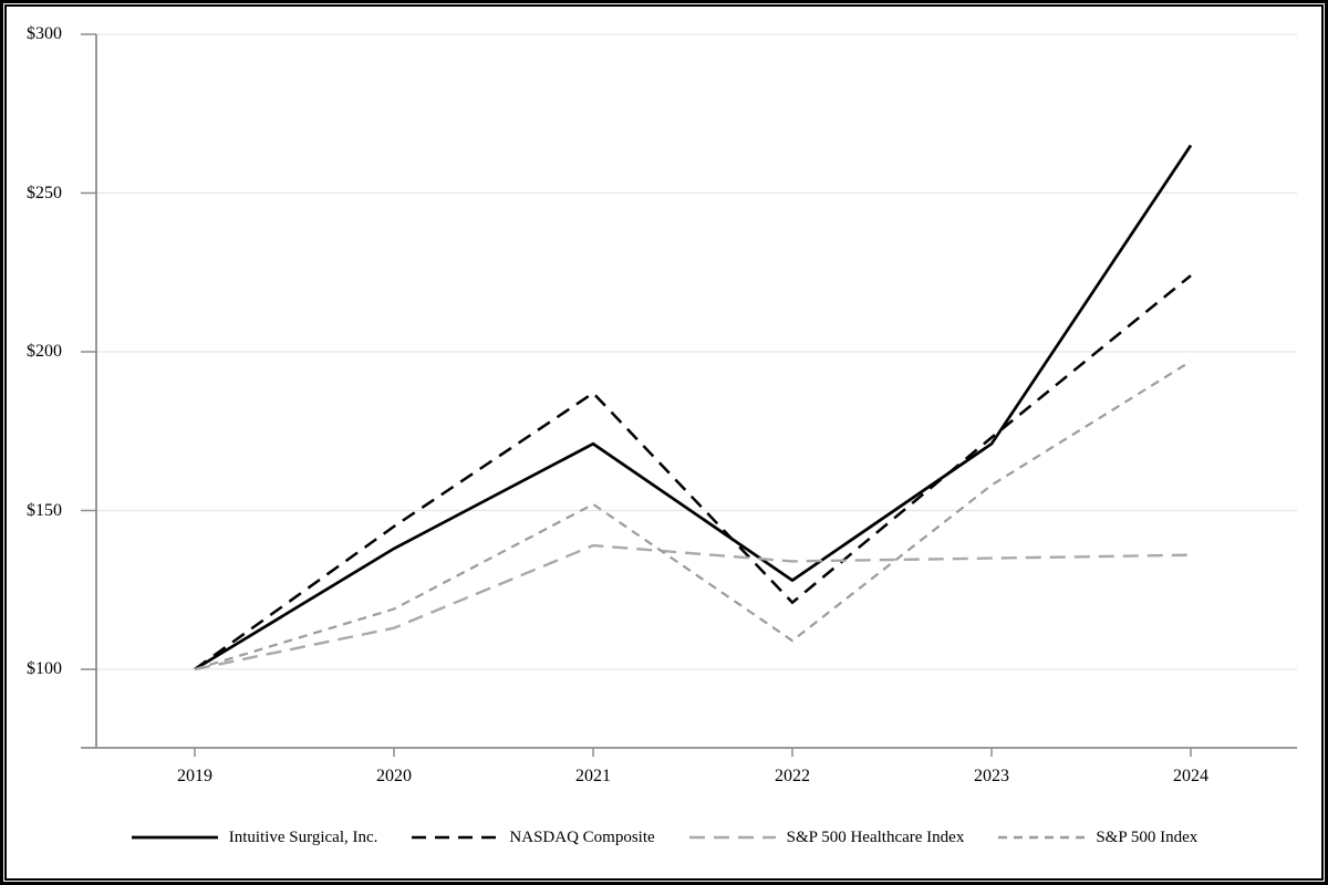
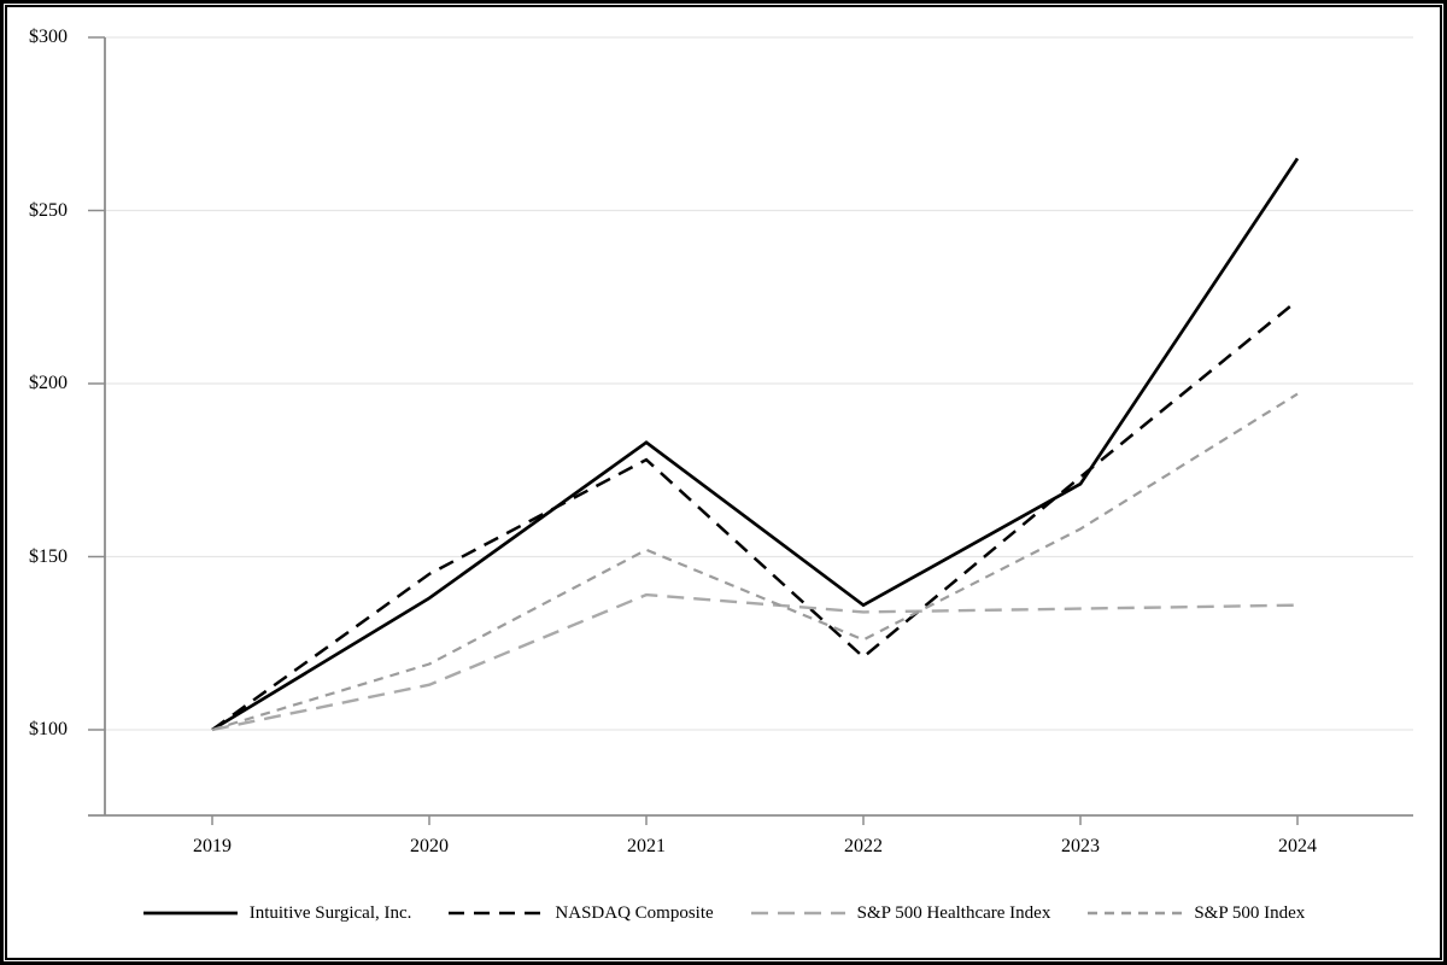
Intuitive Surgical, Inc./2021: $171 -> $183
NASDAQ Composite/2021: $187 -> $178
Intuitive Surgical, Inc./2022: $128 -> $136
S&P 500 Index/2022: $109 -> $126
